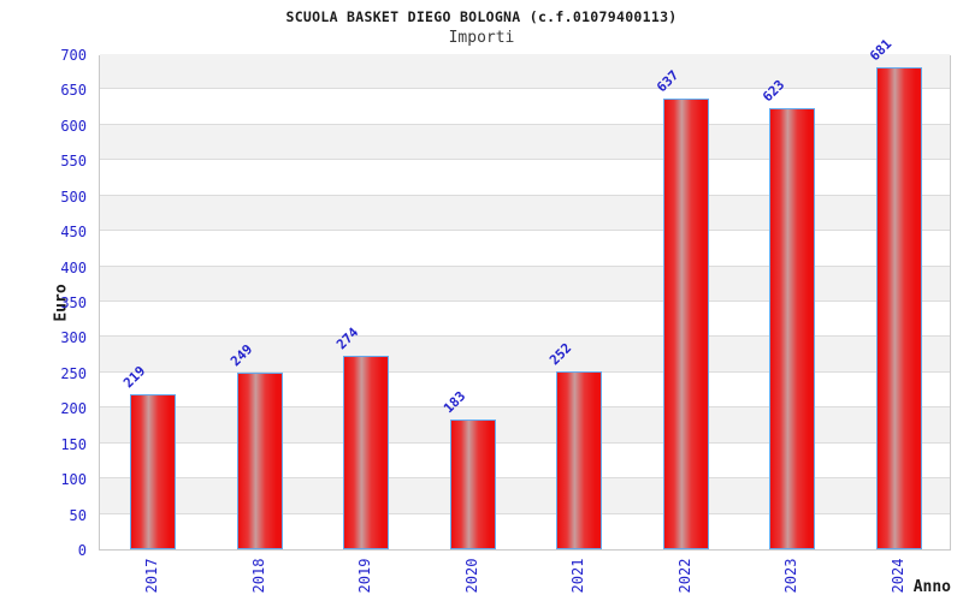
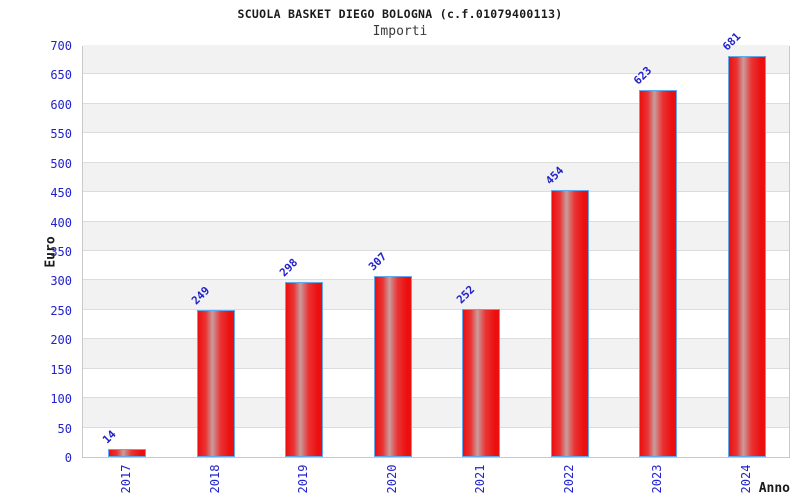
2017: 219 -> 14
2019: 274 -> 298
2020: 183 -> 307
2022: 637 -> 454
